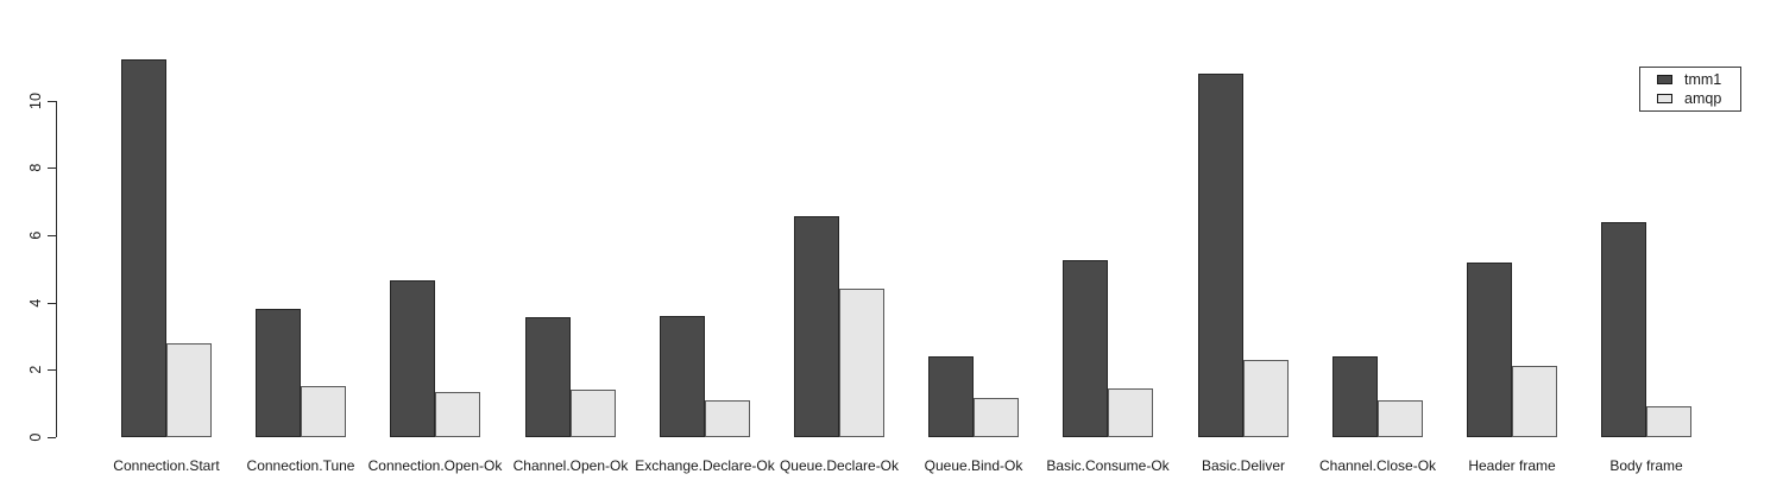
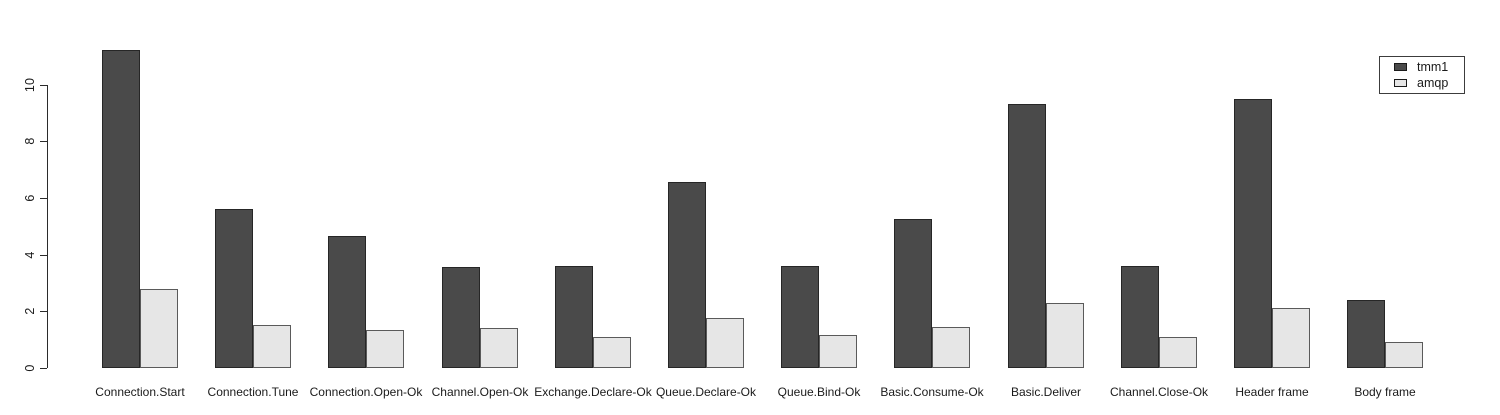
tmm1/Connection.Tune: 3.8 -> 5.6
amqp/Queue.Declare-Ok: 4.4 -> 1.8
tmm1/Queue.Bind-Ok: 2.4 -> 3.6
tmm1/Basic.Deliver: 10.8 -> 9.3
tmm1/Channel.Close-Ok: 2.4 -> 3.6
tmm1/Header frame: 5.2 -> 9.5
tmm1/Body frame: 6.4 -> 2.4
